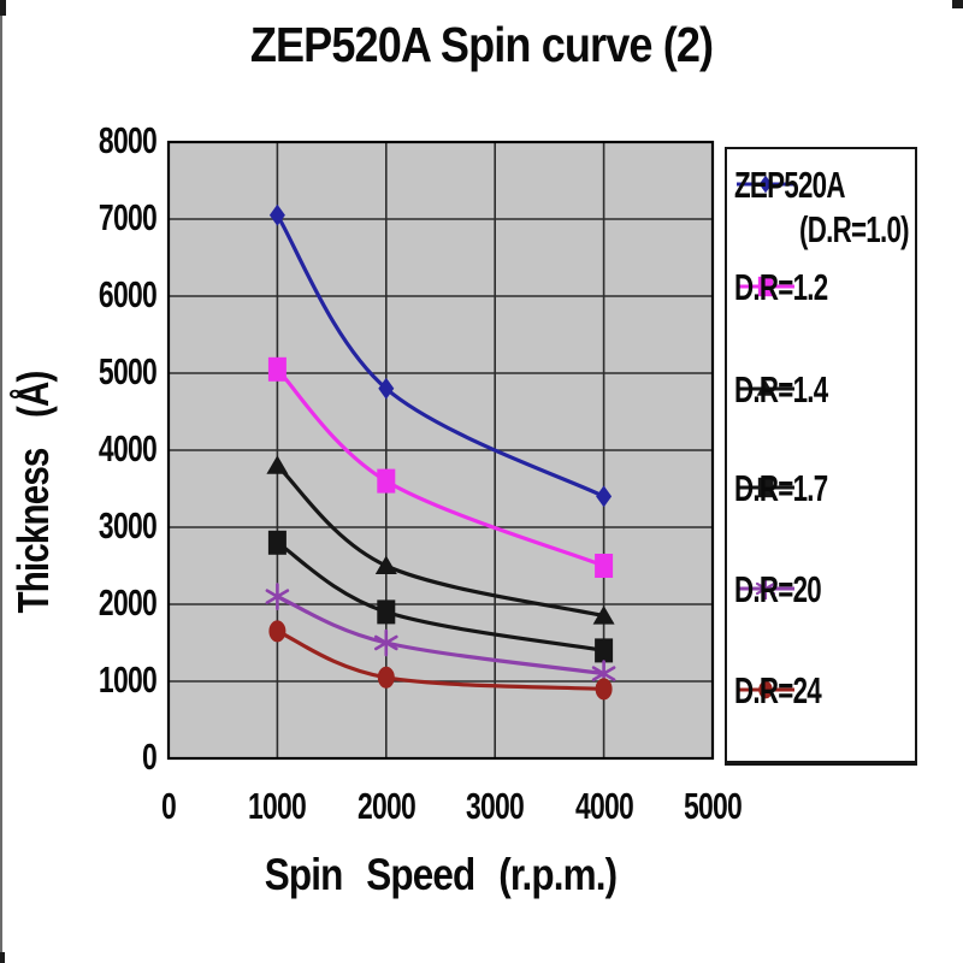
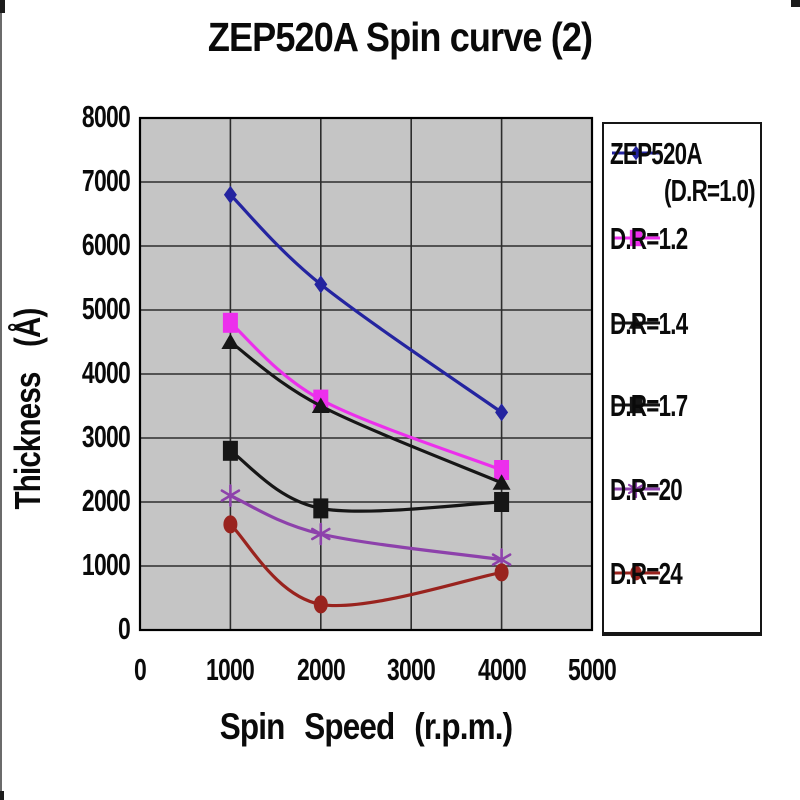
ZEP520A (D.R=1.0)/1000: 7000 -> 6800
D.R=1.2/1000: 5000 -> 4800
D.R=1.4/1000: 3800 -> 4500
ZEP520A (D.R=1.0)/2000: 4800 -> 5400
D.R=1.4/2000: 2500 -> 3500
D.R=24/2000: 1000 -> 400
D.R=1.4/4000: 1800 -> 2300
D.R=1.7/4000: 1400 -> 2000
